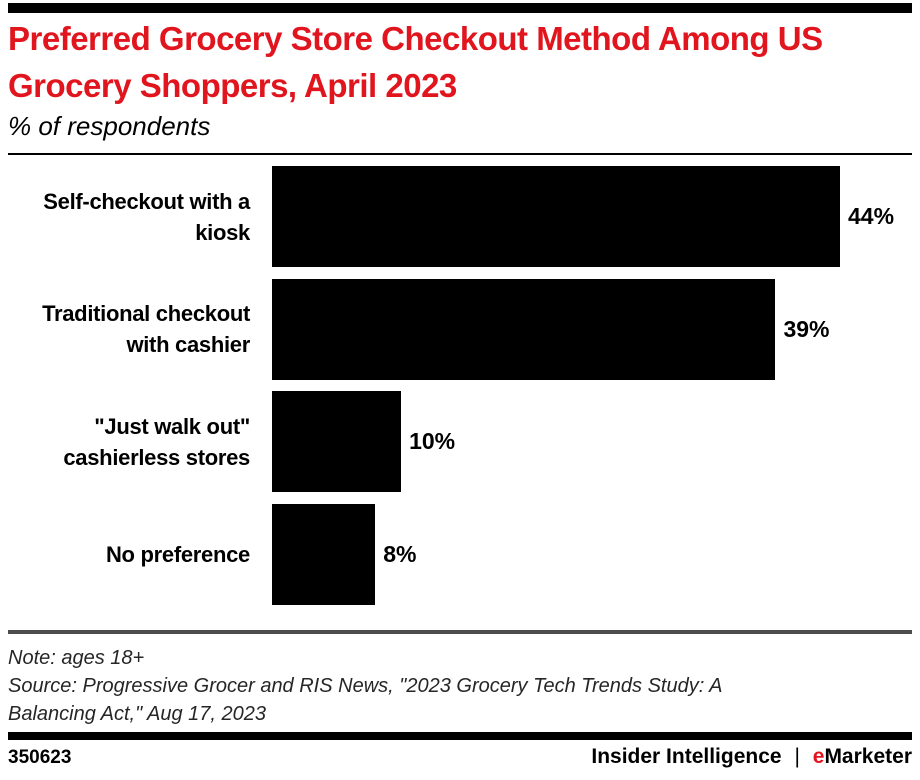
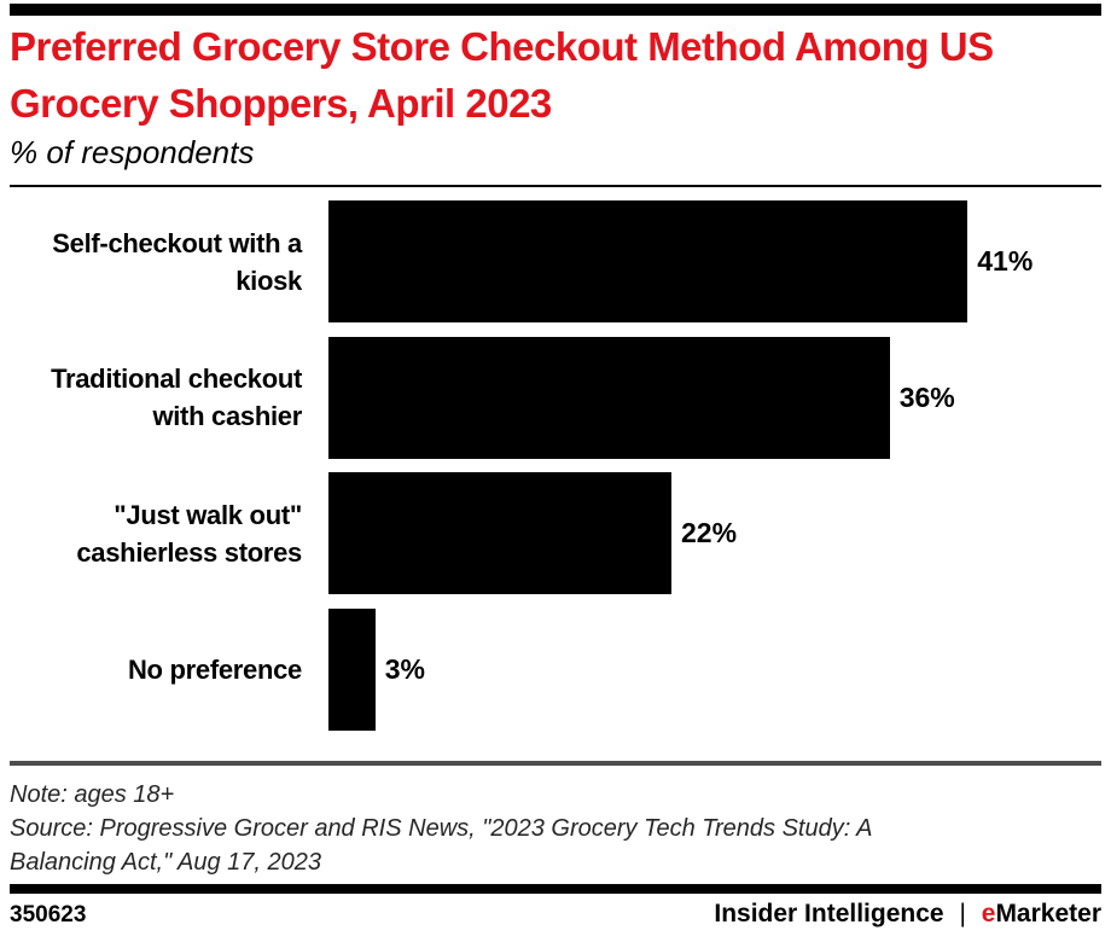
Self-checkout with a kiosk: 44% -> 41%
Traditional checkout with cashier: 39% -> 36%
"Just walk out" cashierless stores: 10% -> 22%
No preference: 8% -> 3%
